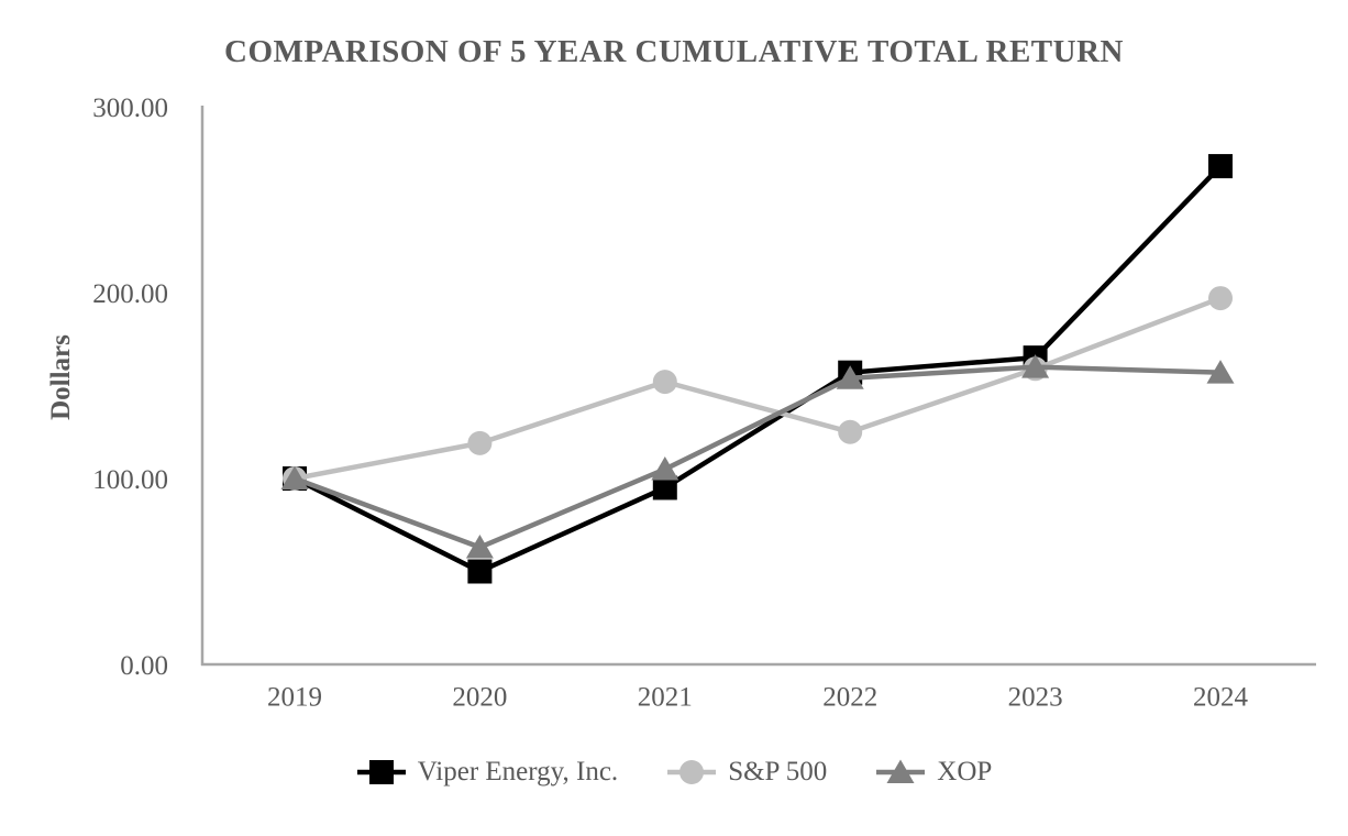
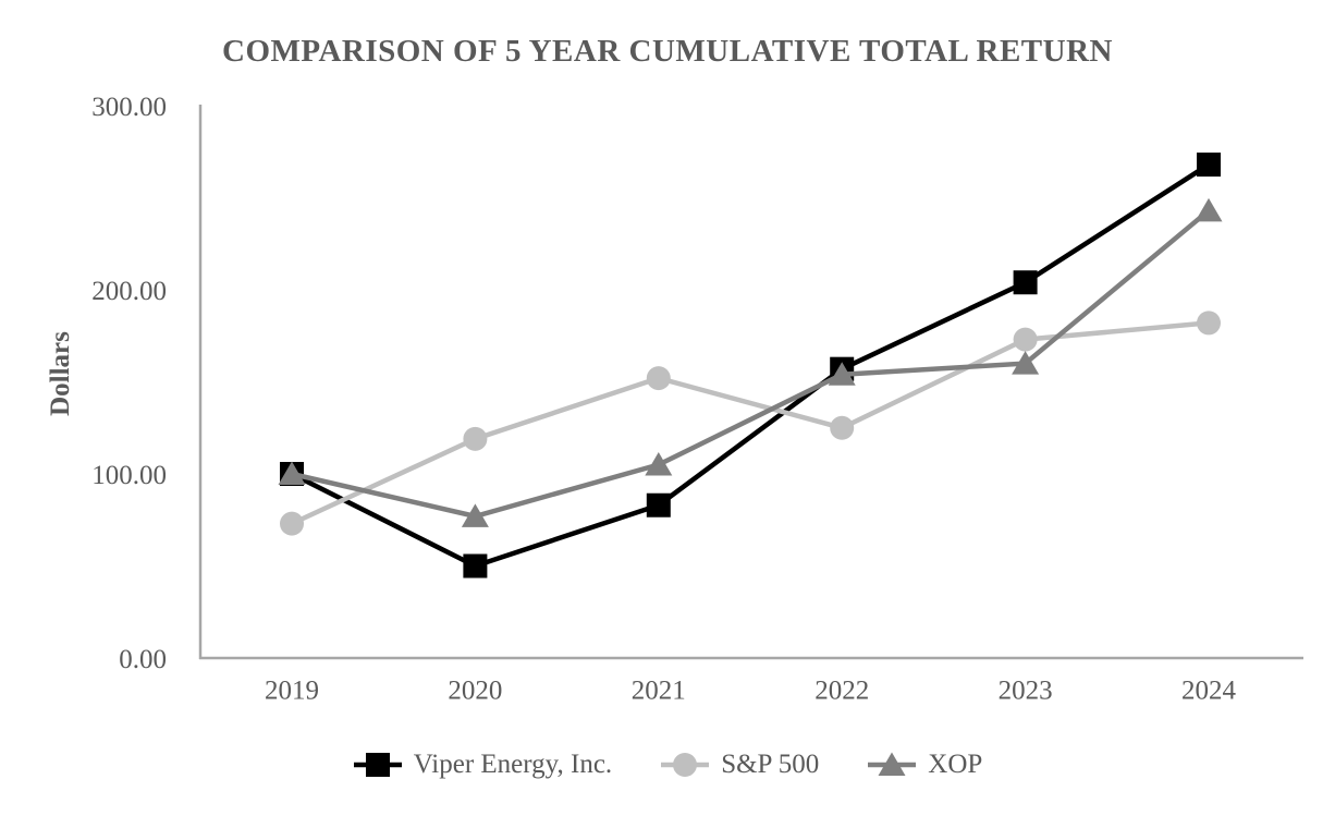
S&P 500/2019: 100 -> 73
XOP/2020: 63 -> 77
Viper Energy, Inc./2021: 95 -> 83
Viper Energy, Inc./2023: 165 -> 204
S&P 500/2023: 159 -> 173
S&P 500/2024: 197 -> 182
XOP/2024: 157 -> 243
